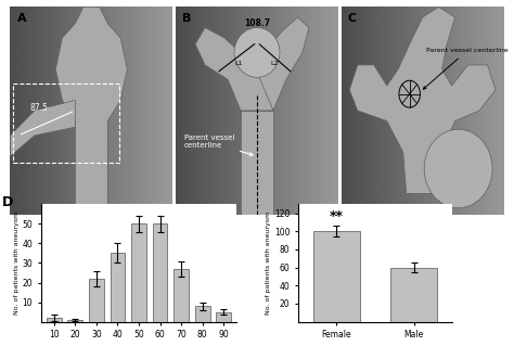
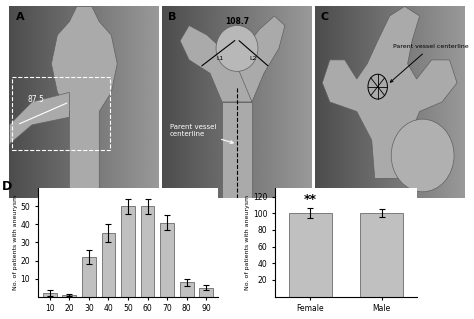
70: 27 -> 41
Male: 60 -> 100
